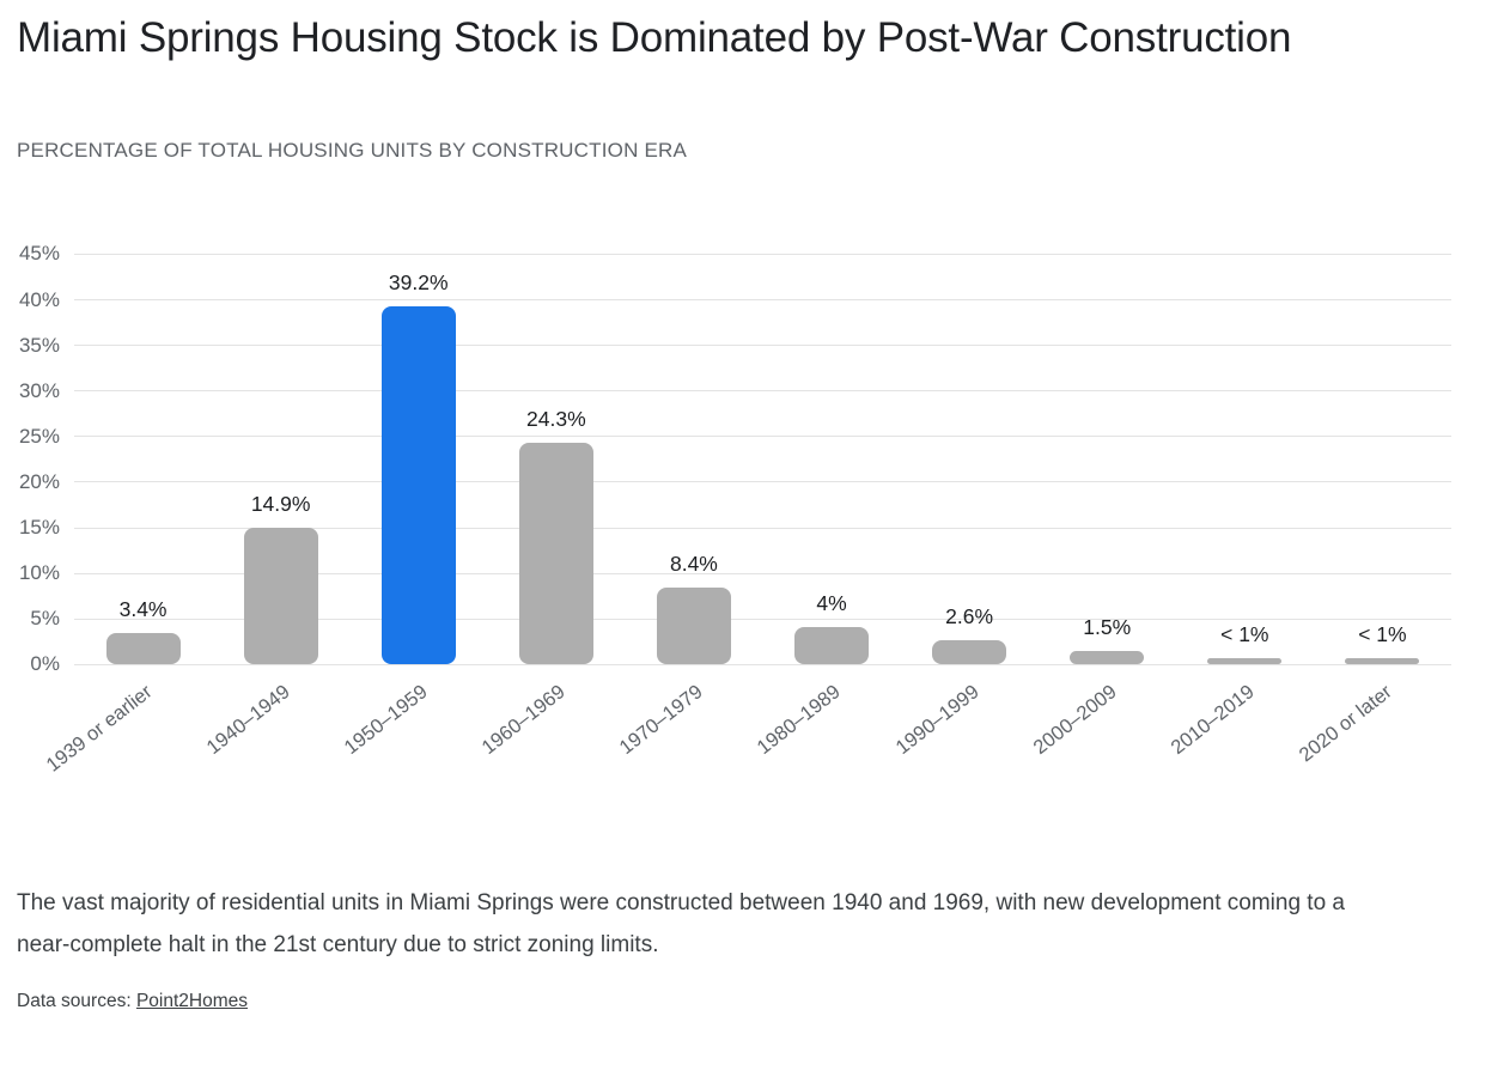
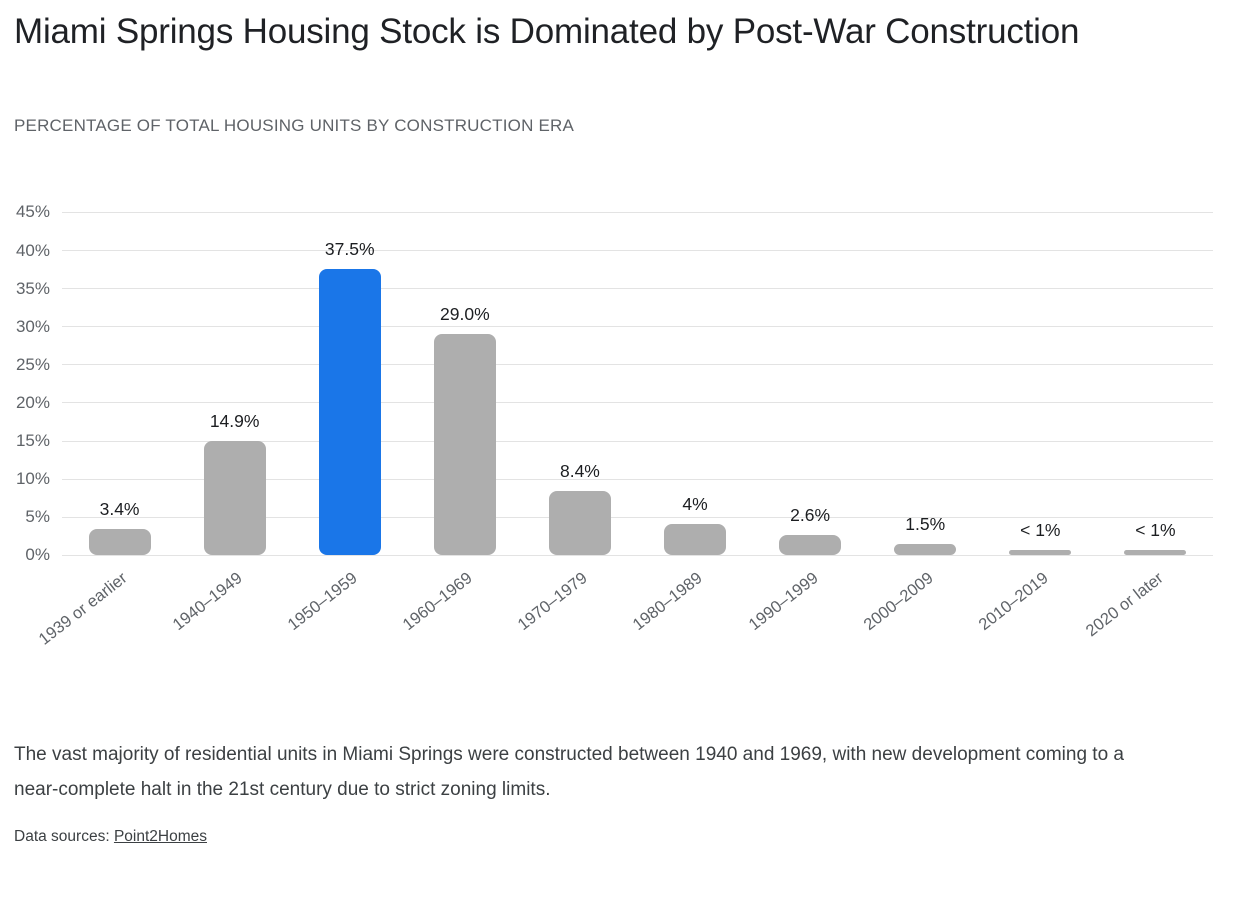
1950–1959: 39.2% -> 37.5%
1960–1969: 24.3% -> 29.0%
